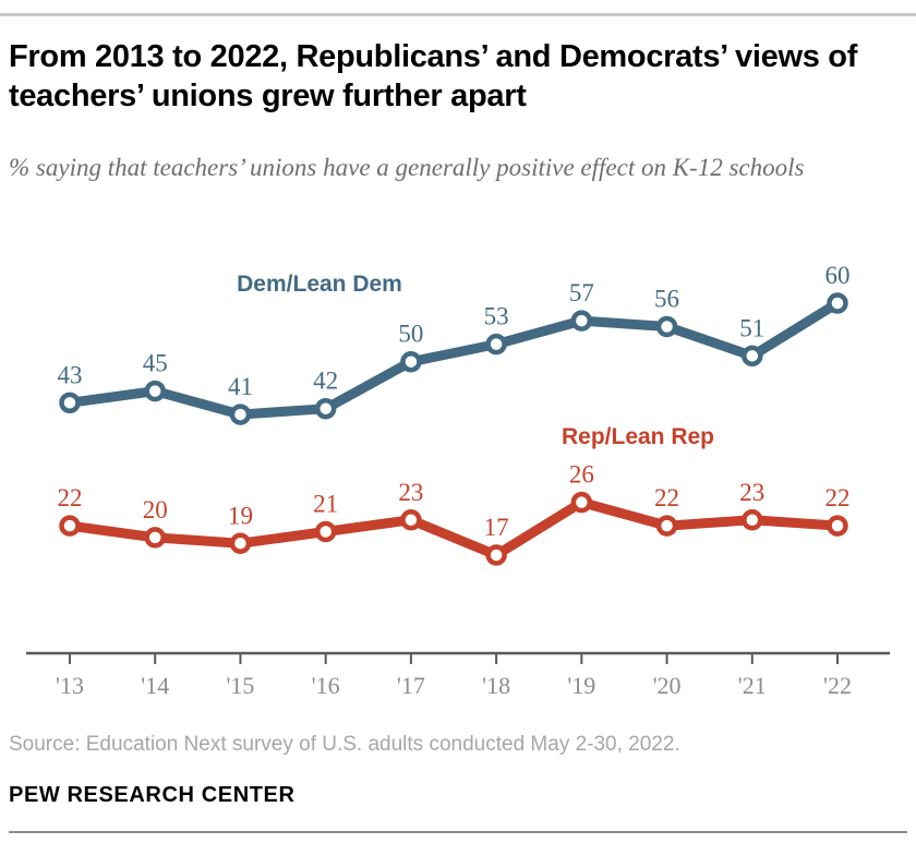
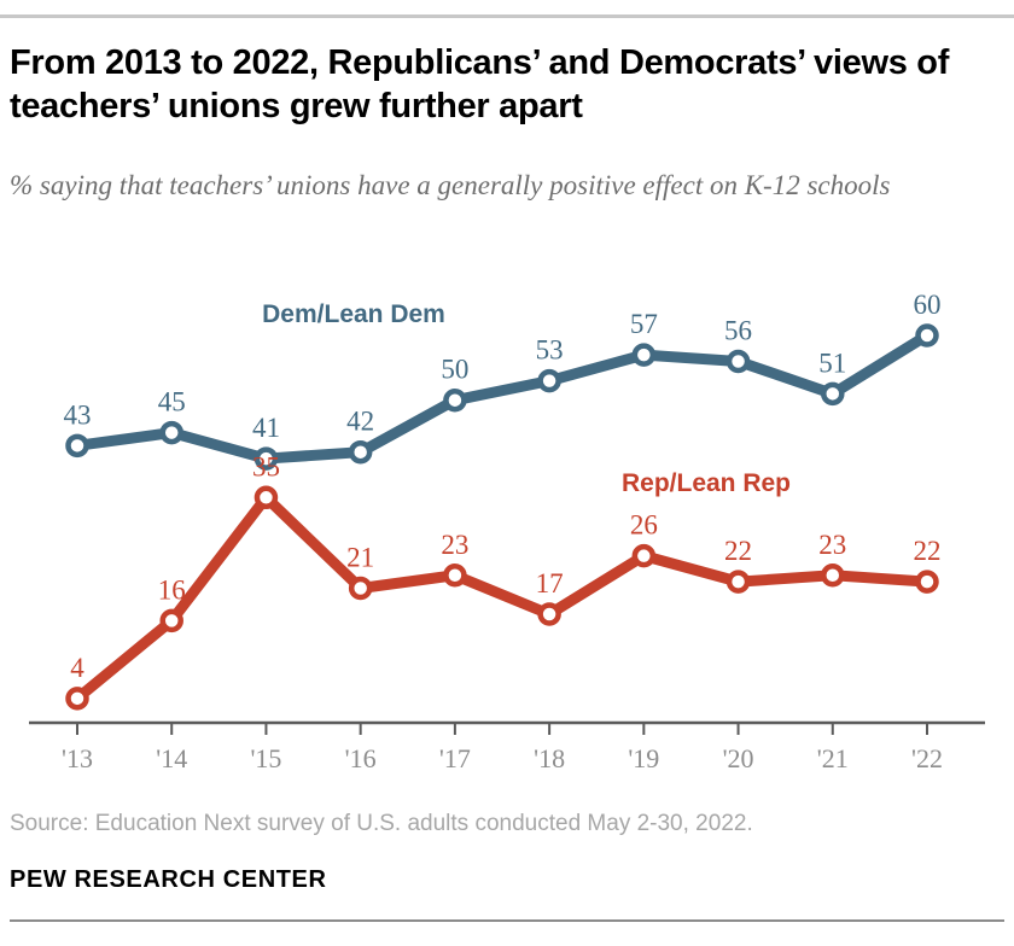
Rep/Lean Rep/'13: 22 -> 4
Rep/Lean Rep/'14: 20 -> 16
Rep/Lean Rep/'15: 19 -> 35
